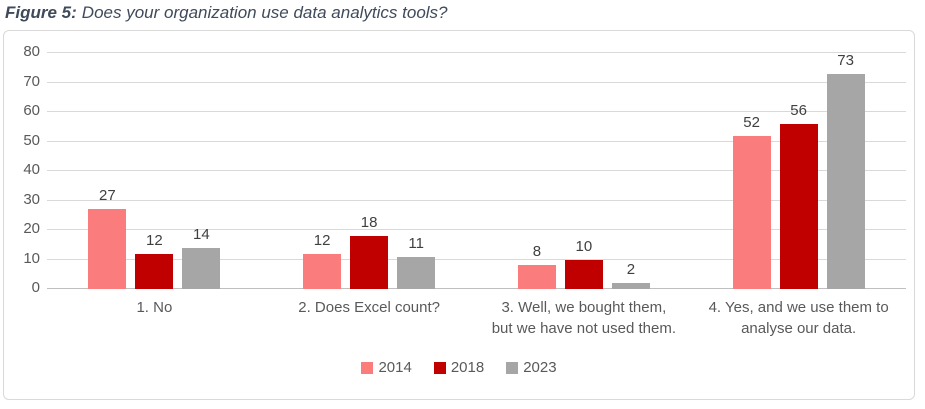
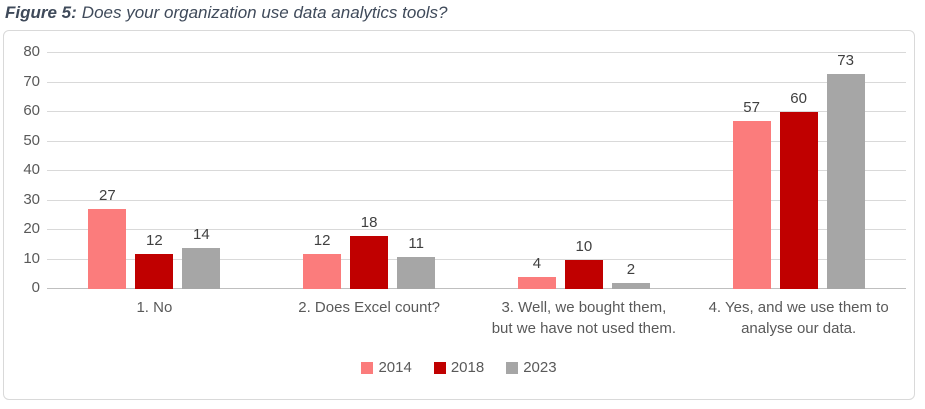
2014/3. Well, we bought them, but we have not used them.: 8 -> 4
2014/4. Yes, and we use them to analyse our data.: 52 -> 57
2018/4. Yes, and we use them to analyse our data.: 56 -> 60
